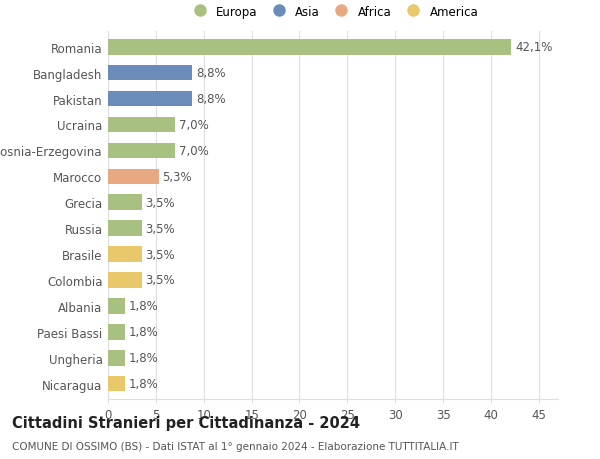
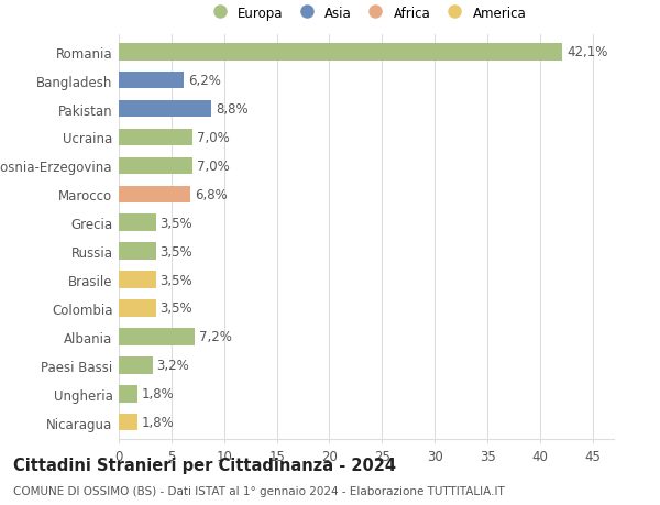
Bangladesh: 8,8% -> 6,2%
Marocco: 5,3% -> 6,8%
Albania: 1,8% -> 7,2%
Paesi Bassi: 1,8% -> 3,2%
